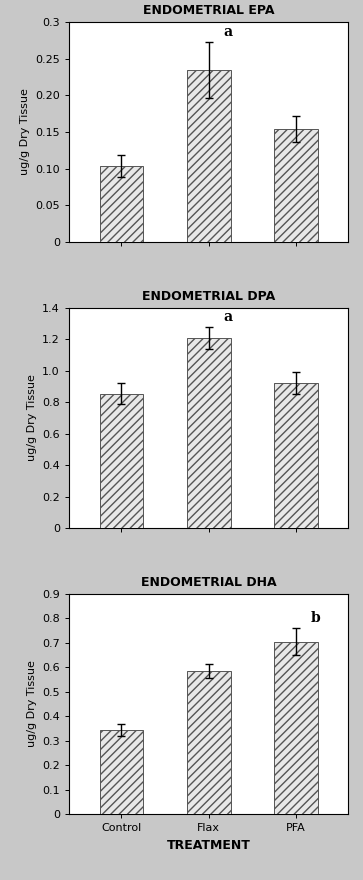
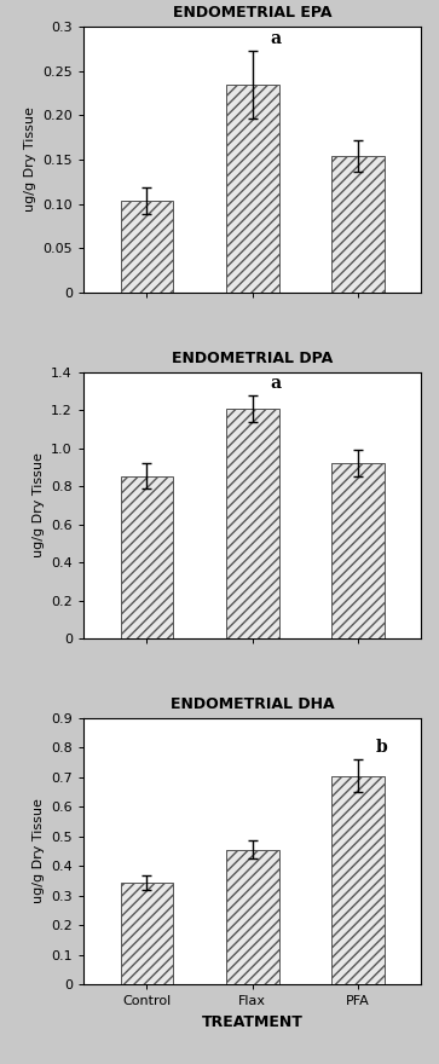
ENDOMETRIAL DHA/Flax: 0.585 -> 0.455
